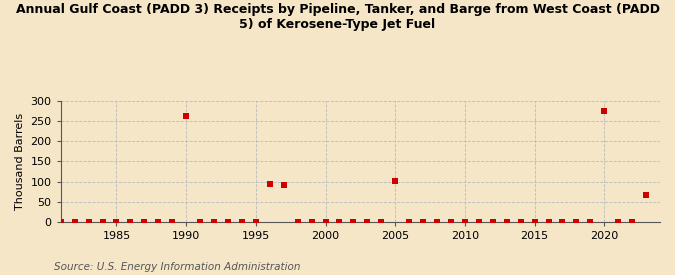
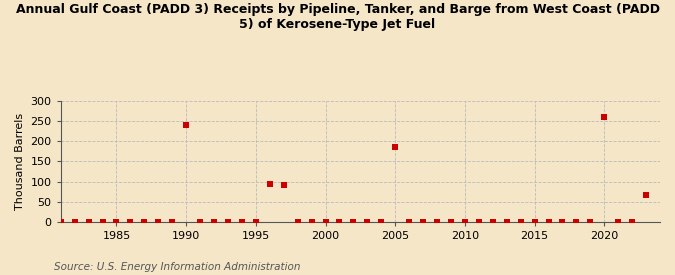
1990: 262 -> 240
2005: 101 -> 185
2020: 275 -> 260
